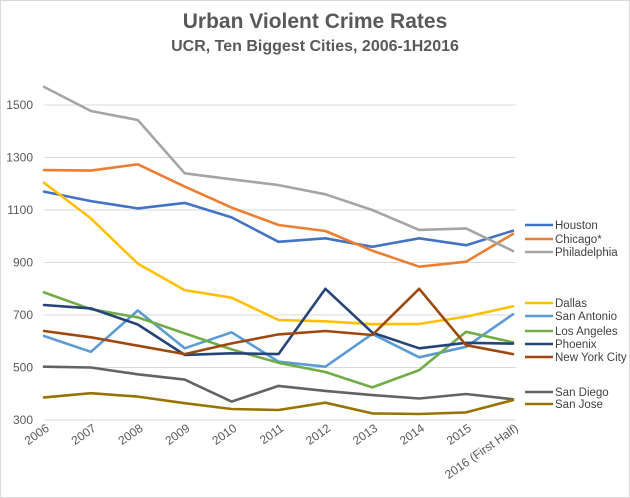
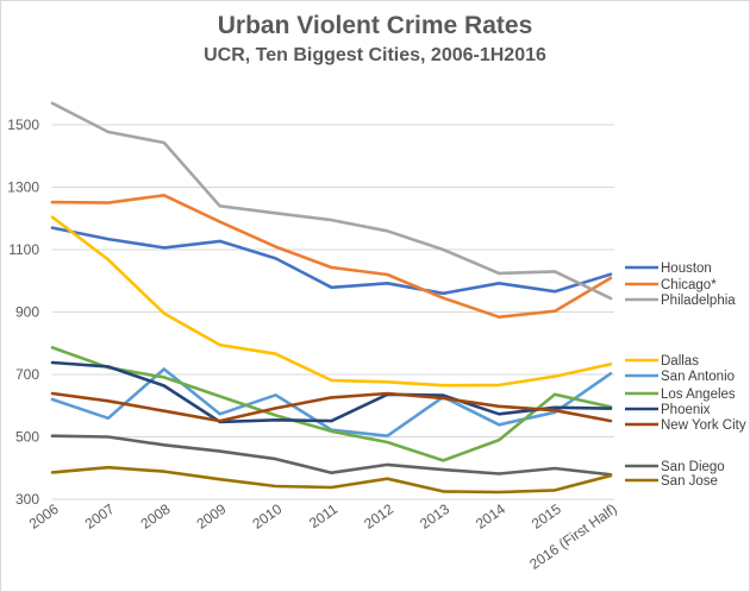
San Diego/2010: 370 -> 430
San Diego/2011: 430 -> 380
Phoenix/2012: 800 -> 640
New York City/2014: 800 -> 600
